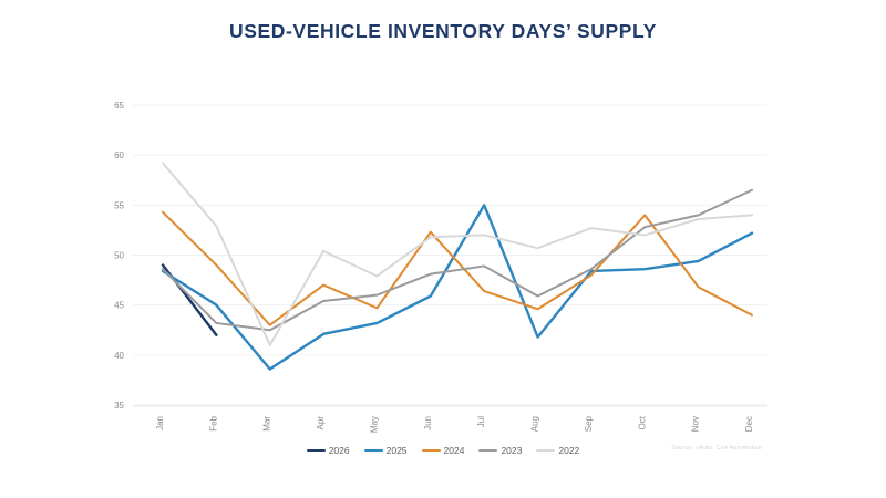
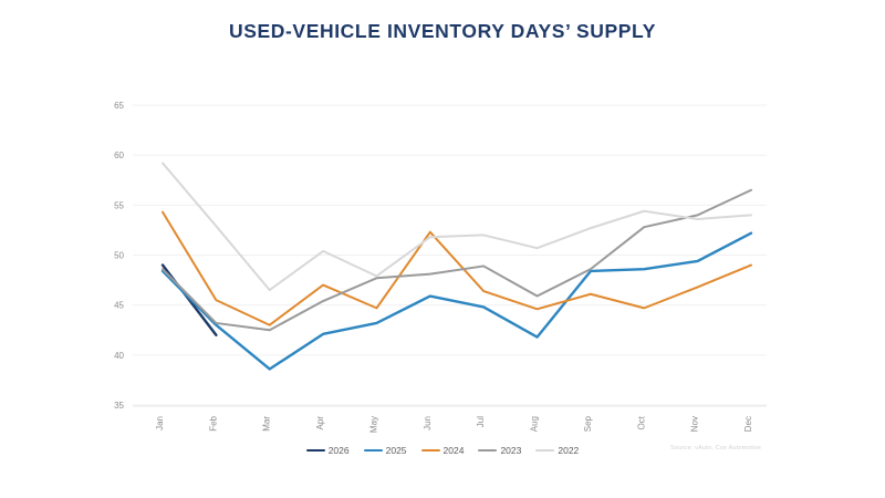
2025/Feb: 45 -> 43
2024/Feb: 49 -> 46
2022/Mar: 41 -> 46
2023/May: 46 -> 48
2025/Jul: 55 -> 45
2024/Sep: 48 -> 46
2024/Oct: 54 -> 45
2022/Oct: 52 -> 54
2024/Dec: 44 -> 49
